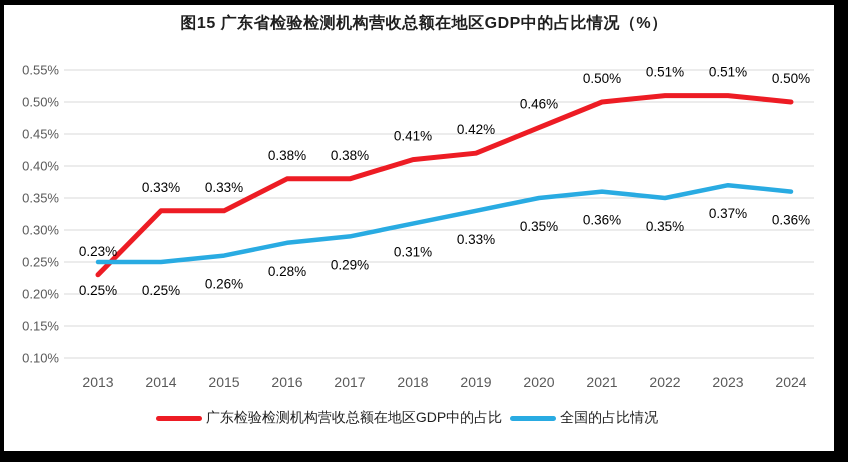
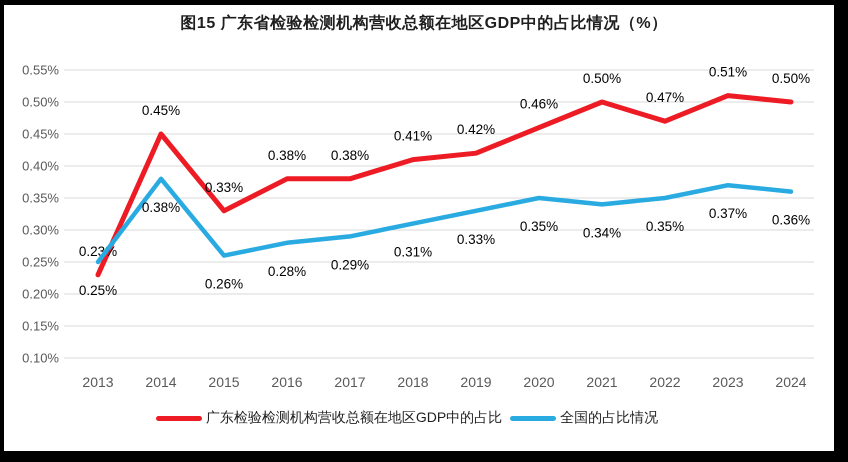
广东检验检测机构营收总额在地区GDP中的占比/2014: 0.33% -> 0.45%
全国的占比情况/2014: 0.25% -> 0.38%
全国的占比情况/2021: 0.36% -> 0.34%
广东检验检测机构营收总额在地区GDP中的占比/2022: 0.51% -> 0.47%
